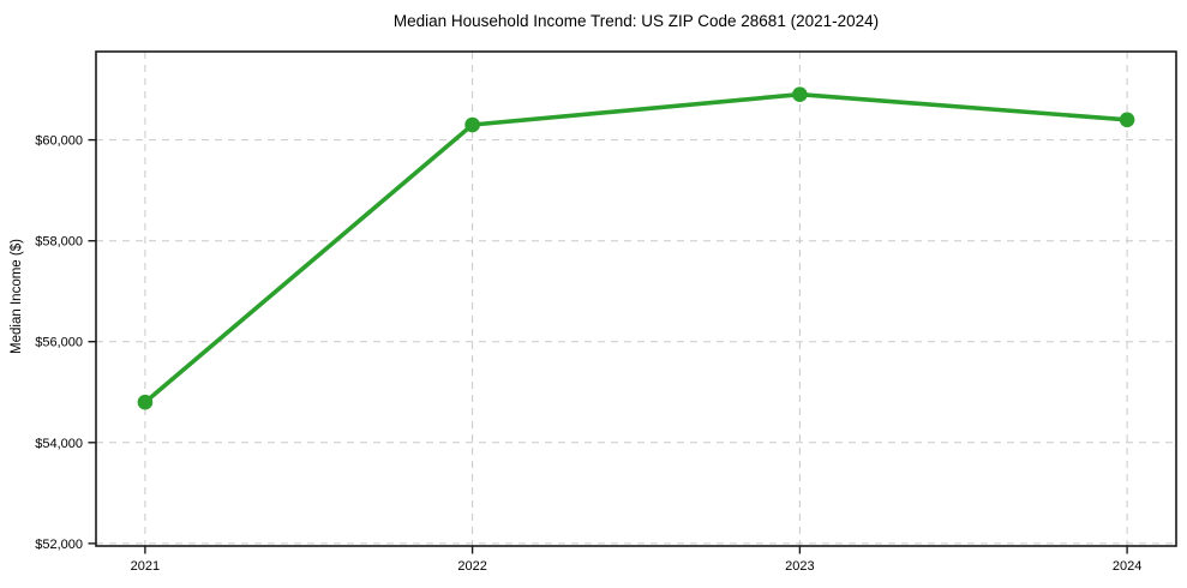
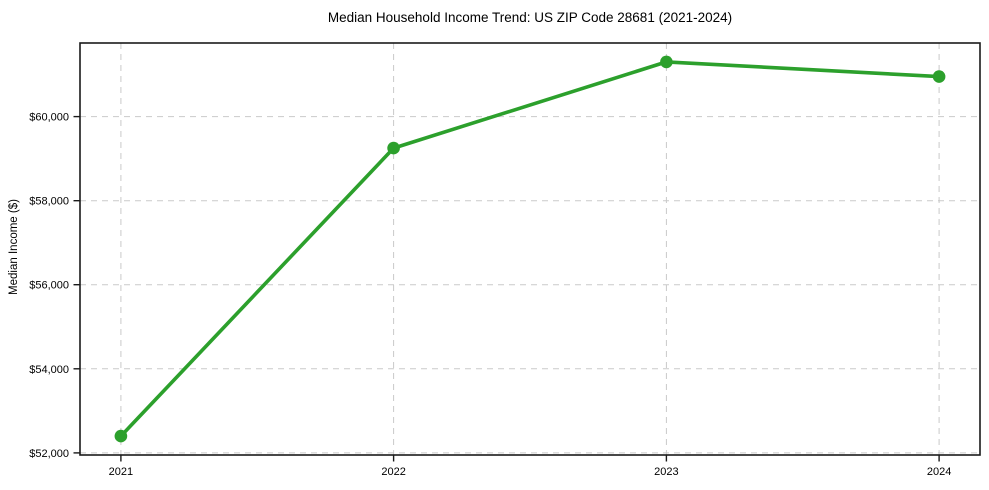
2021: $54800 -> $52400
2022: $60300 -> $59200
2023: $60900 -> $61300
2024: $60400 -> $61000
